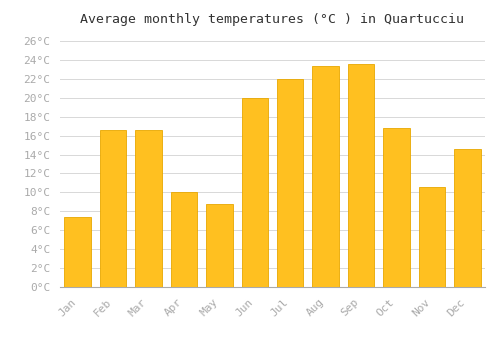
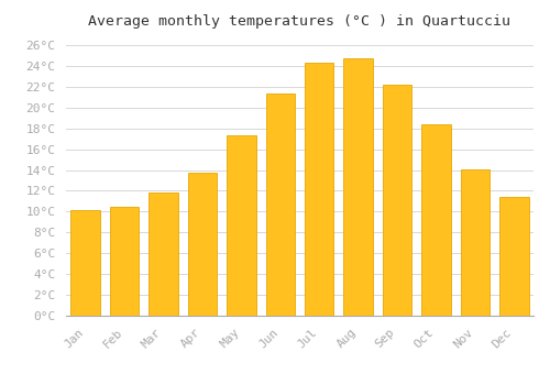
Jan: 7.4°C -> 10.1°C
Feb: 16.6°C -> 10.5°C
Mar: 16.6°C -> 11.8°C
Apr: 10.0°C -> 13.7°C
May: 8.8°C -> 17.3°C
Jun: 20.0°C -> 21.3°C
Jul: 22.0°C -> 24.3°C
Aug: 23.4°C -> 24.7°C
Sep: 23.6°C -> 22.2°C
Oct: 16.8°C -> 18.4°C
Nov: 10.6°C -> 14.1°C
Dec: 14.6°C -> 11.4°C
